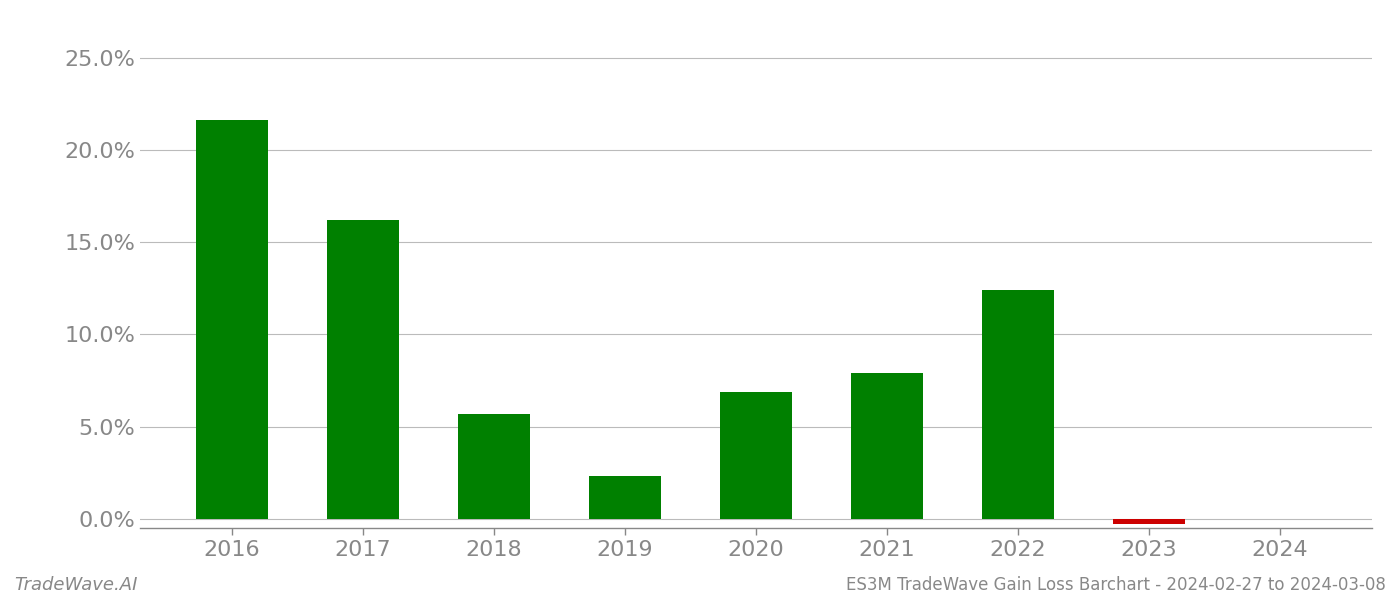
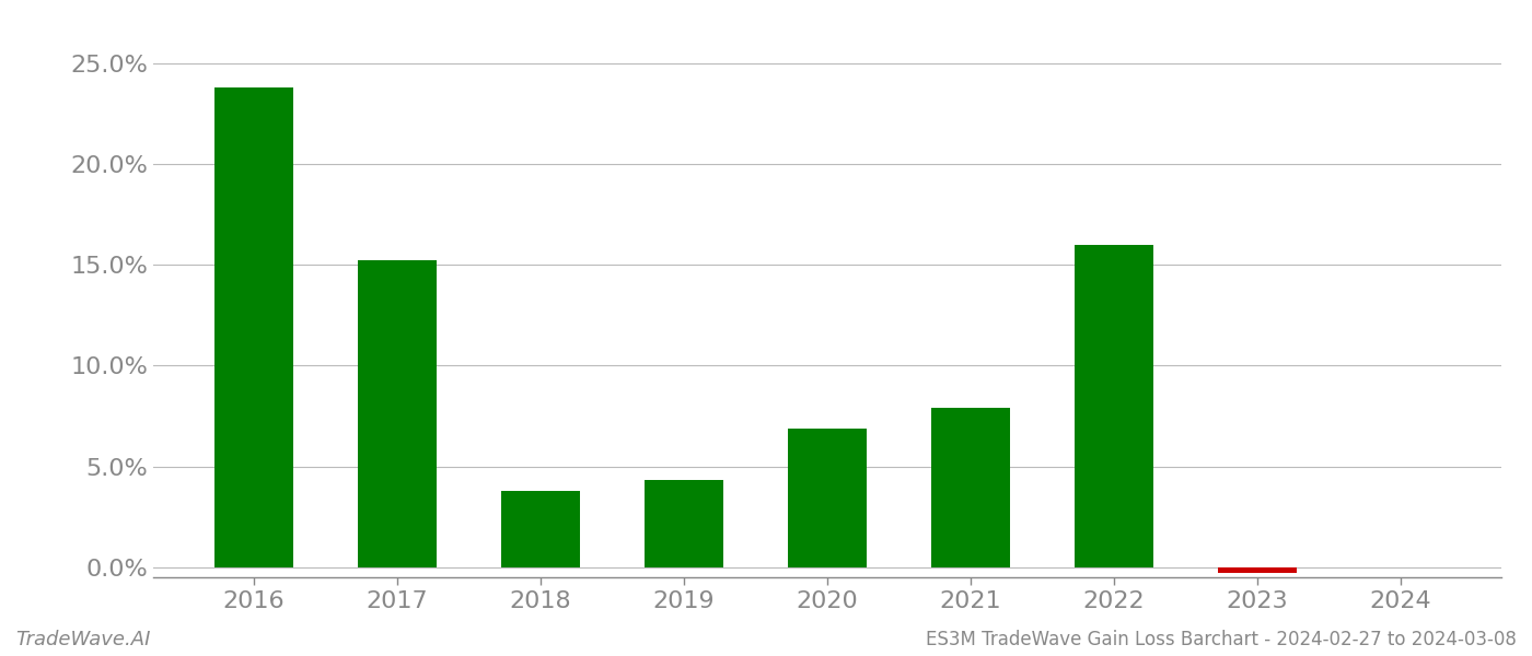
2016: 21.6% -> 23.8%
2017: 16.2% -> 15.2%
2018: 5.7% -> 3.8%
2019: 2.3% -> 4.3%
2022: 12.4% -> 16.0%
